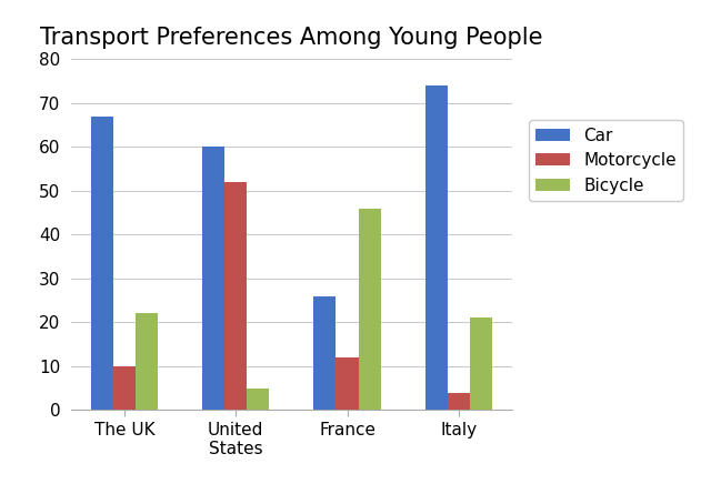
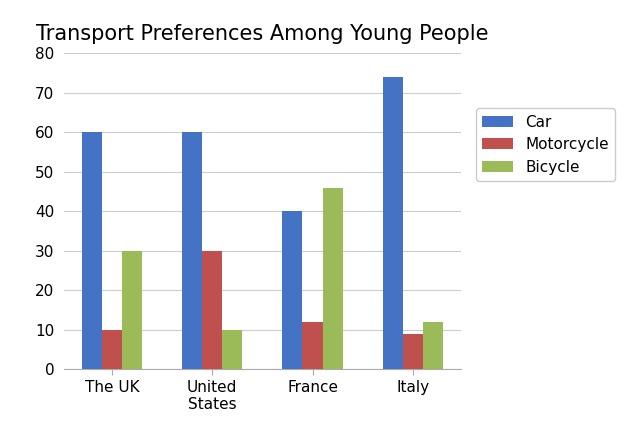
Car/The UK: 67 -> 60
Bicycle/The UK: 22 -> 30
Motorcycle/United States: 52 -> 30
Bicycle/United States: 5 -> 10
Car/France: 26 -> 40
Motorcycle/Italy: 4 -> 9
Bicycle/Italy: 21 -> 12
